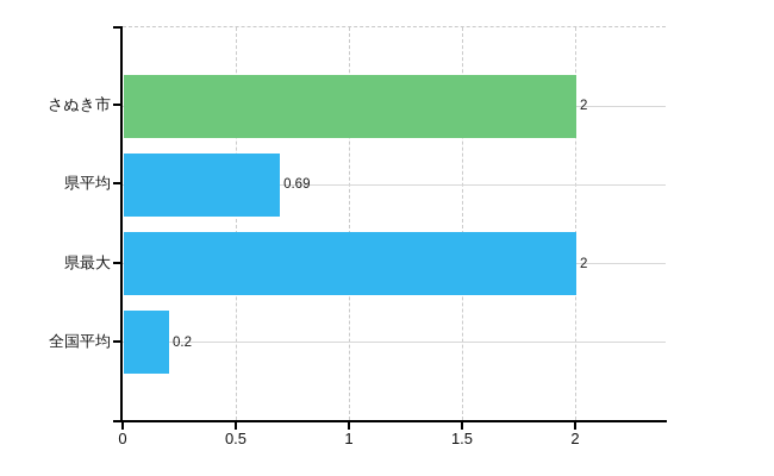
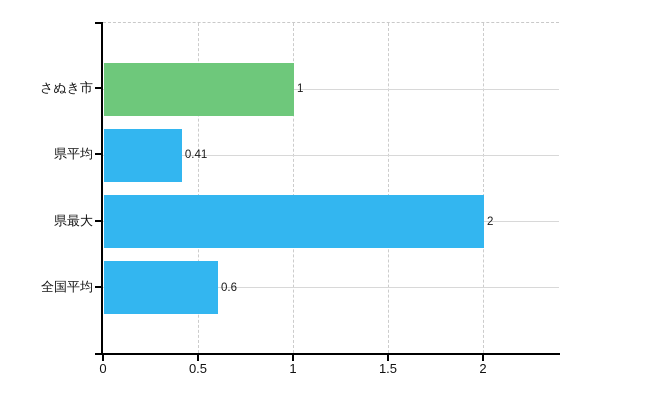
さぬき市: 2 -> 1
県平均: 0.69 -> 0.41
全国平均: 0.2 -> 0.6
